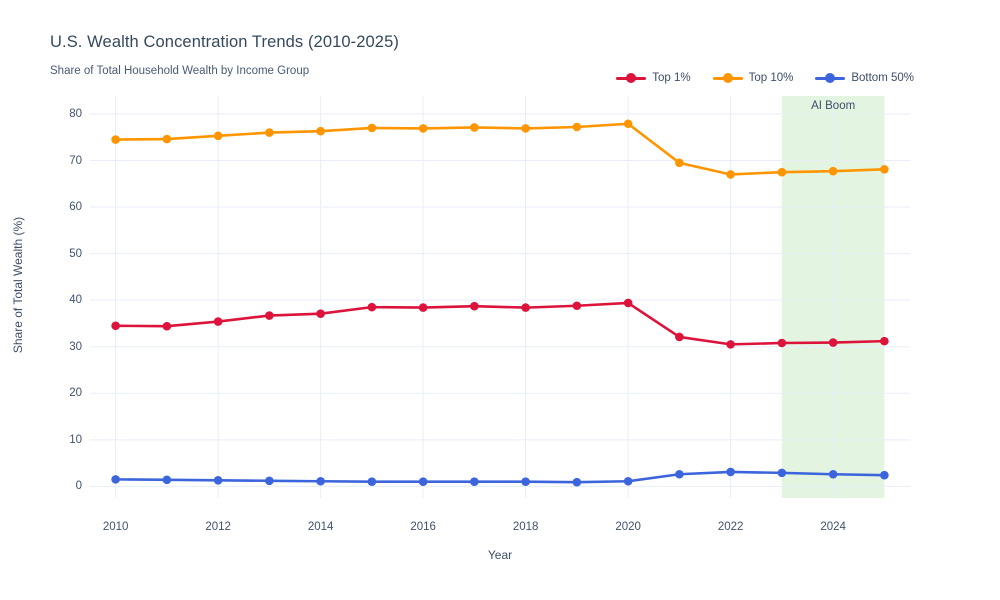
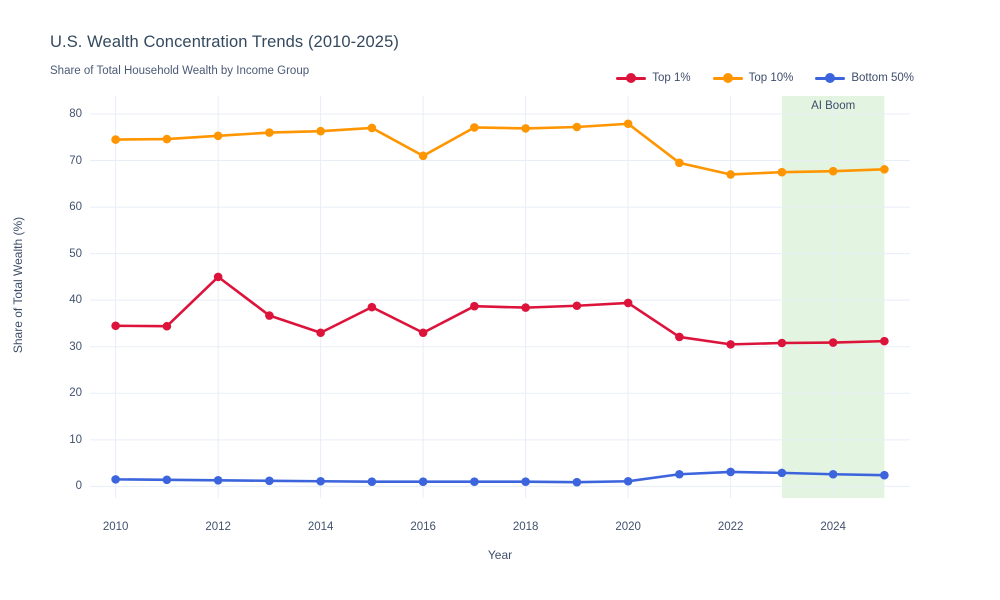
Top 1%/2012: 35 -> 45
Top 1%/2014: 37 -> 33
Top 1%/2016: 38 -> 33
Top 10%/2016: 77 -> 71
